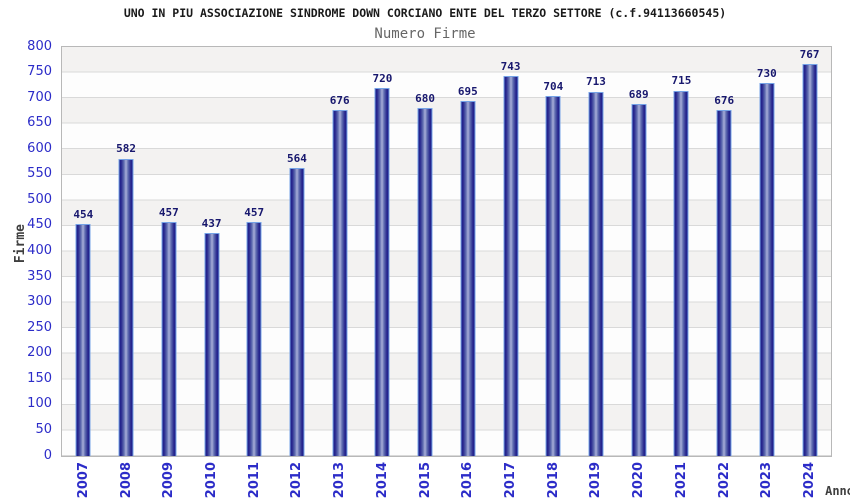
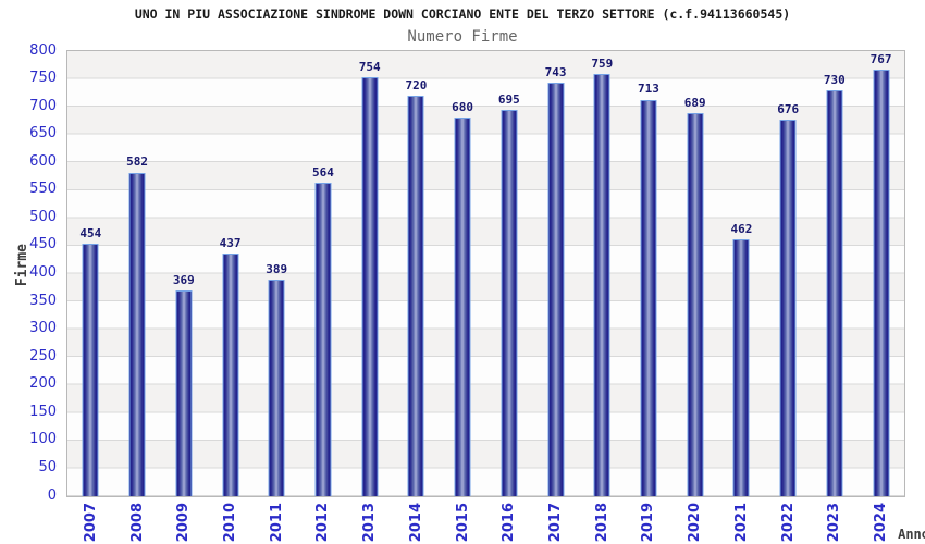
2009: 457 -> 369
2011: 457 -> 389
2013: 676 -> 754
2018: 704 -> 759
2021: 715 -> 462
